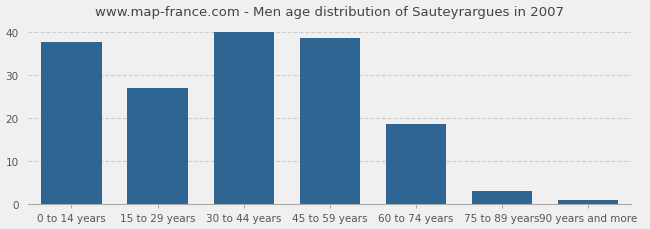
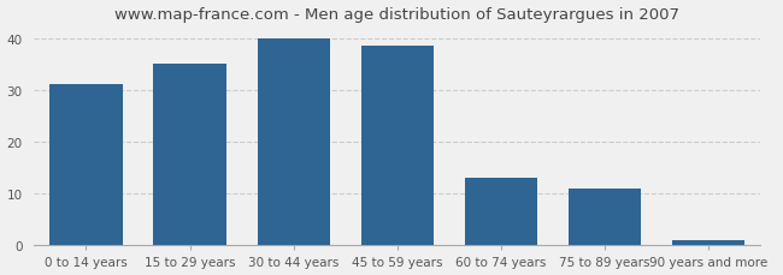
0 to 14 years: 37.5 -> 31.0
15 to 29 years: 27.0 -> 35.0
60 to 74 years: 18.5 -> 13.0
75 to 89 years: 3.0 -> 11.0
